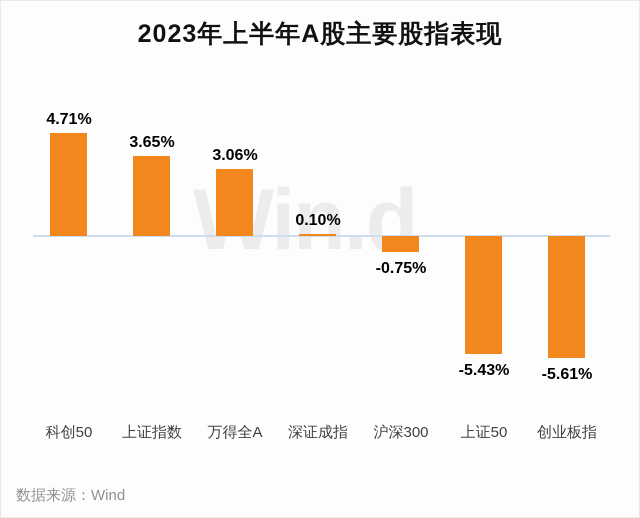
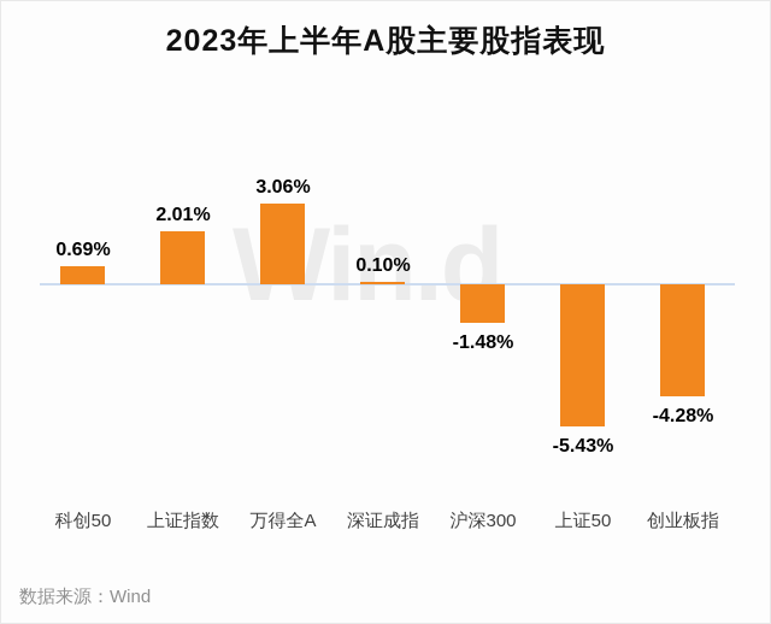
科创50: 4.71% -> 0.69%
上证指数: 3.65% -> 2.01%
沪深300: -0.75% -> -1.48%
创业板指: -5.61% -> -4.28%
